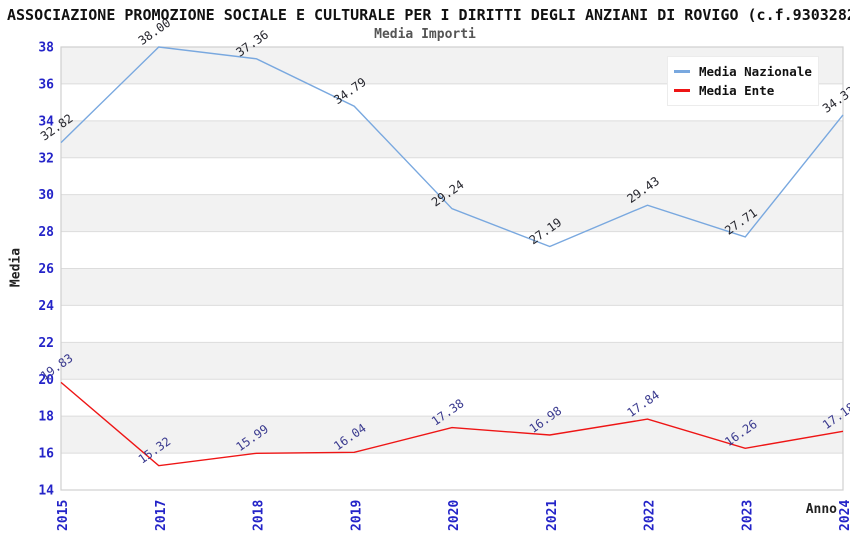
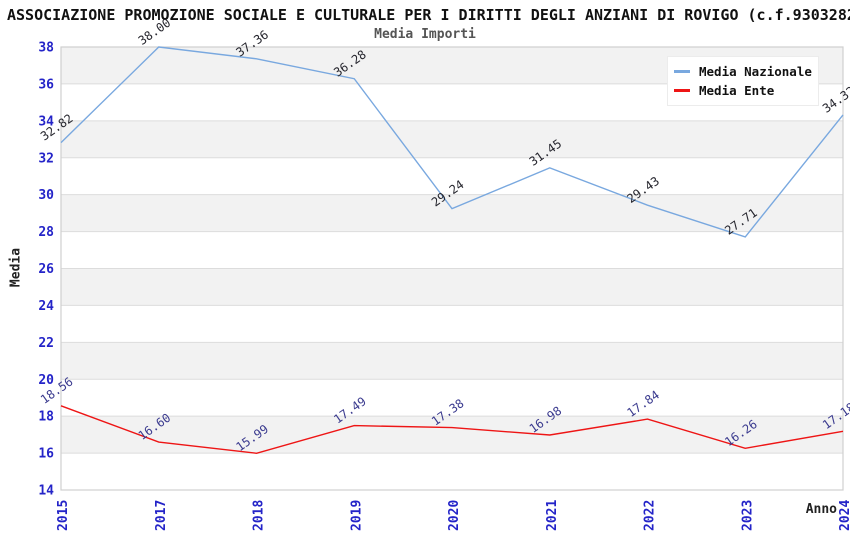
Media Ente/2015: 19.83 -> 18.56
Media Ente/2017: 15.32 -> 16.60
Media Nazionale/2019: 34.79 -> 36.28
Media Ente/2019: 16.04 -> 17.49
Media Nazionale/2021: 27.19 -> 31.45
